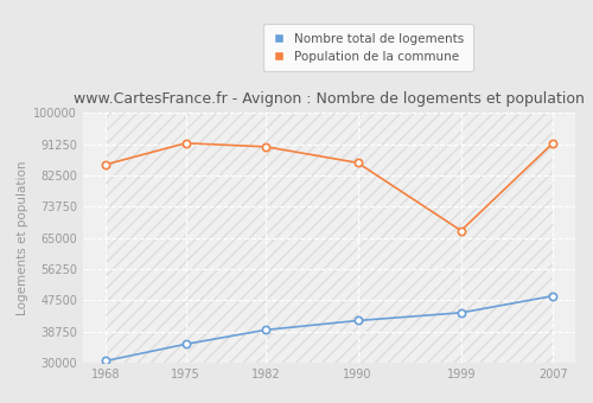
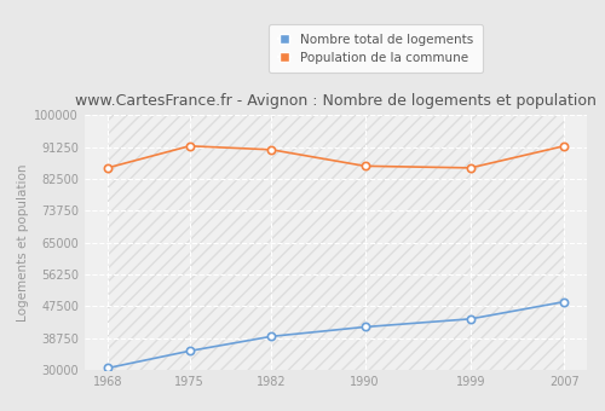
Population de la commune/1999: 67000 -> 85500
